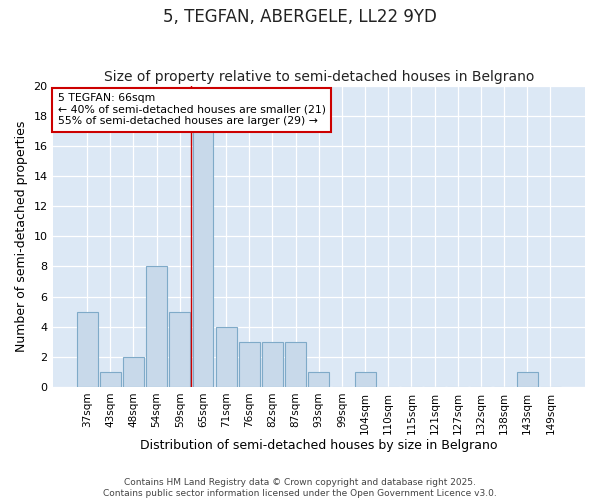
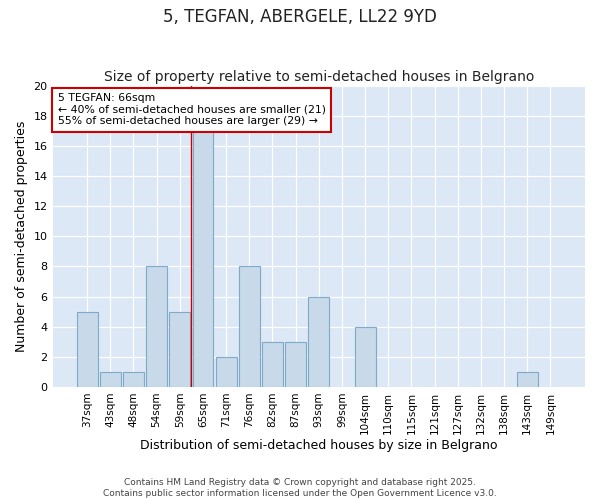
48sqm: 2 -> 1
71sqm: 4 -> 2
76sqm: 3 -> 8
93sqm: 1 -> 6
104sqm: 1 -> 4
